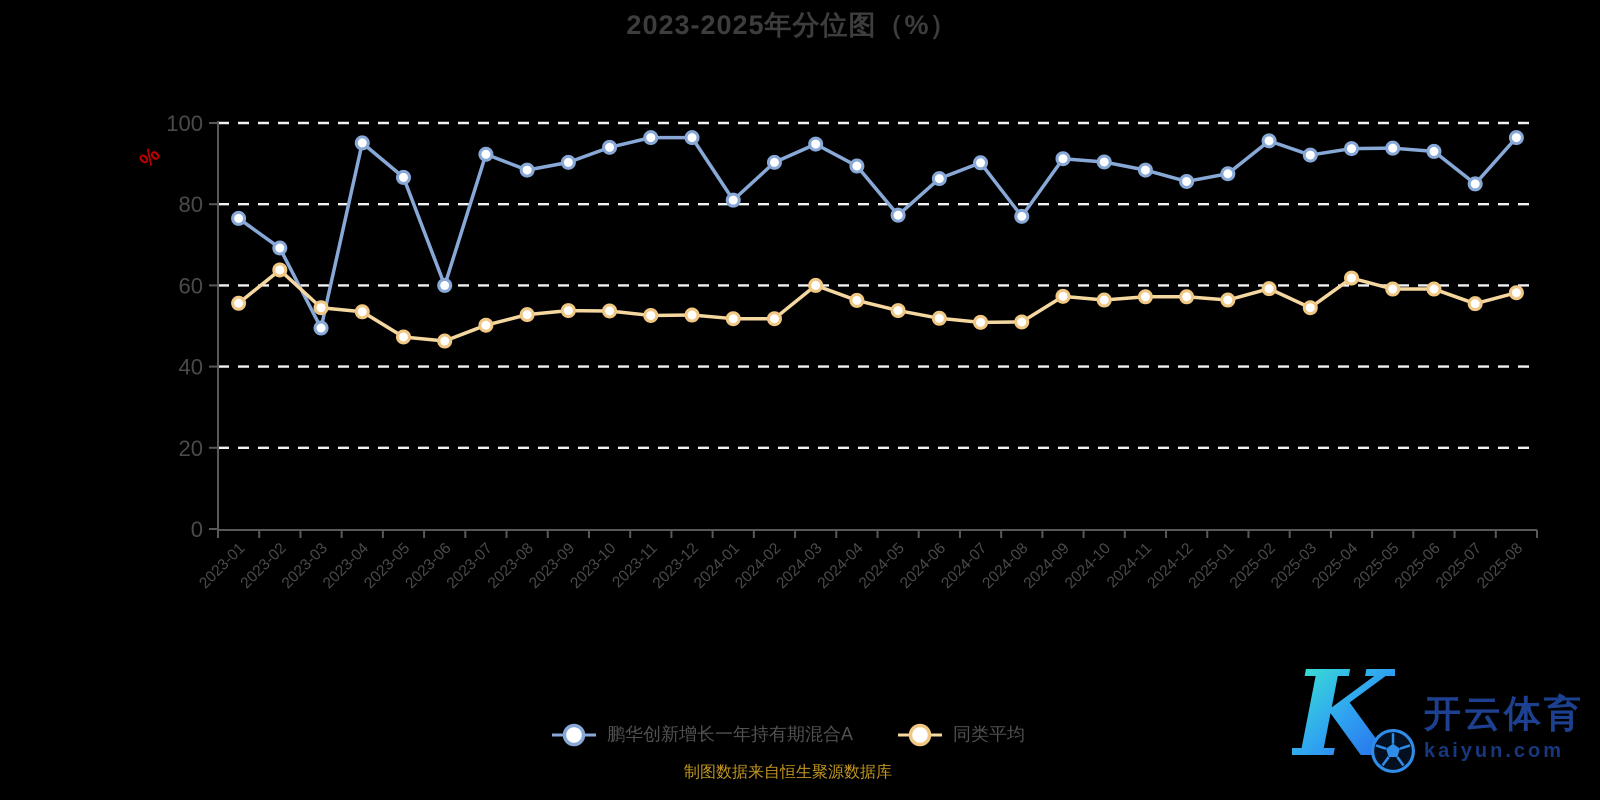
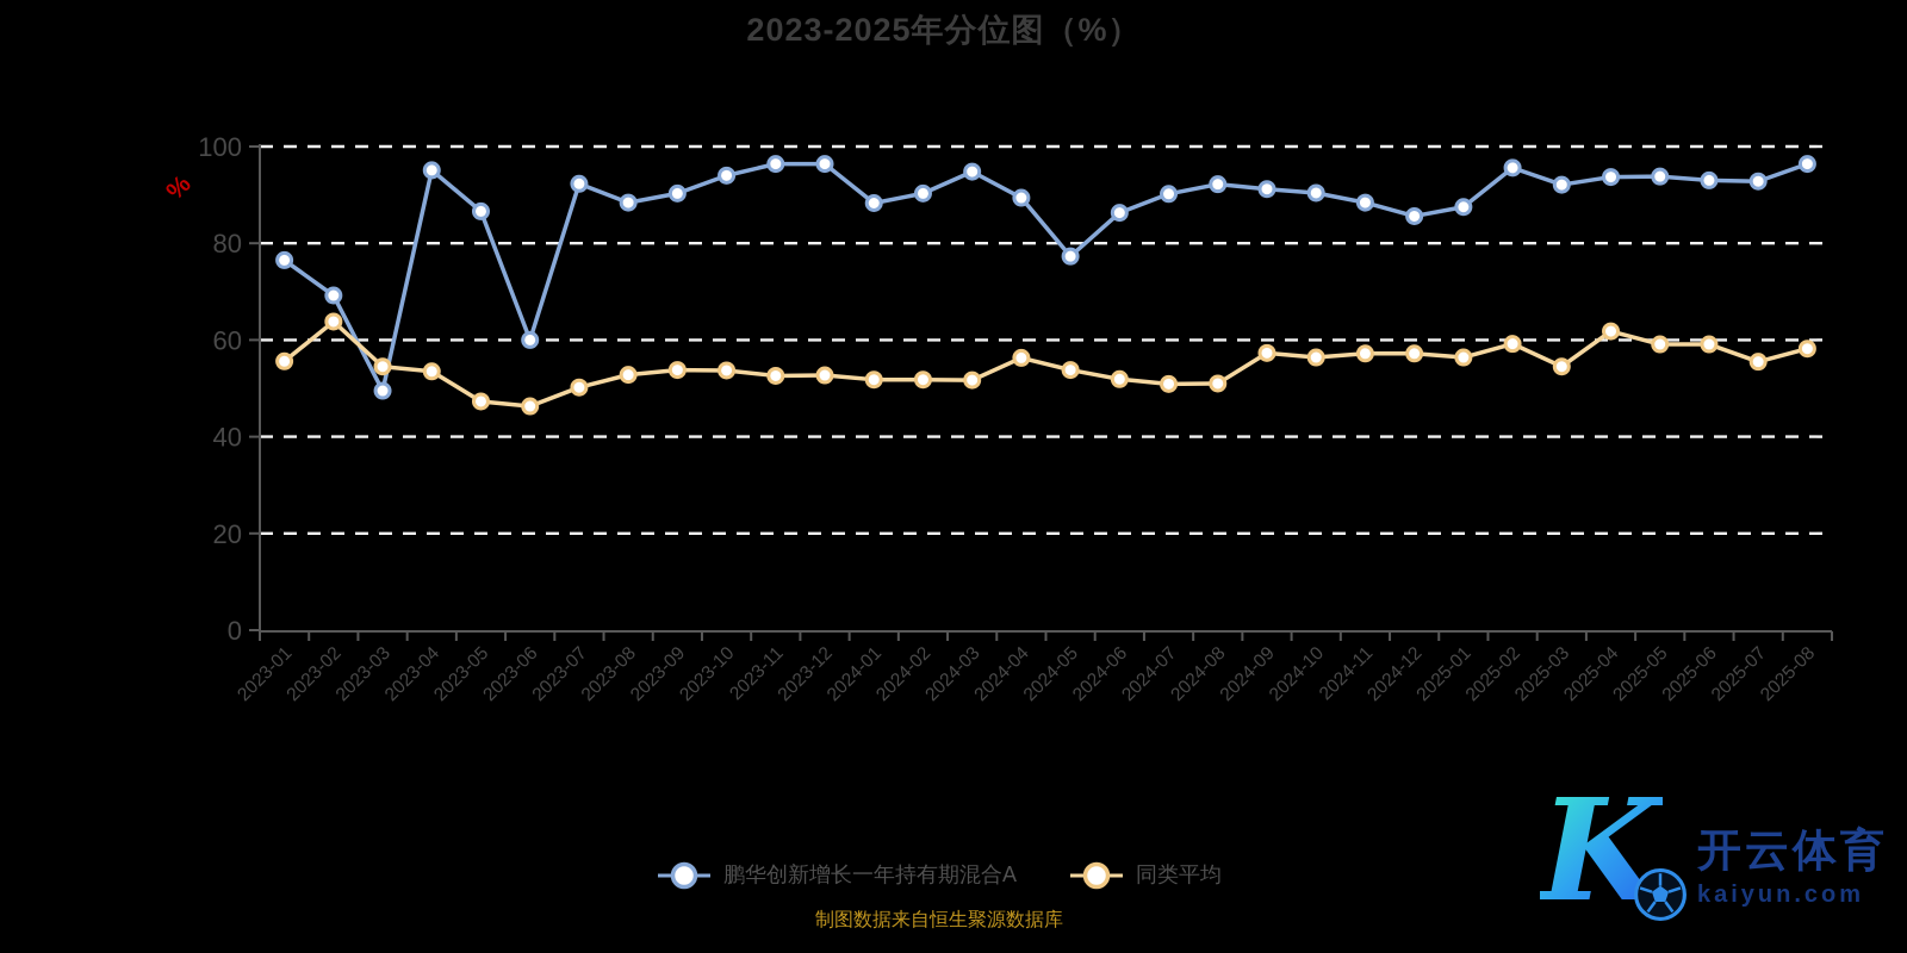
鹏华创新增长一年持有期混合A/2024-01: 81 -> 88
同类平均/2024-03: 60 -> 52
鹏华创新增长一年持有期混合A/2024-08: 77 -> 92
鹏华创新增长一年持有期混合A/2025-07: 85 -> 93
